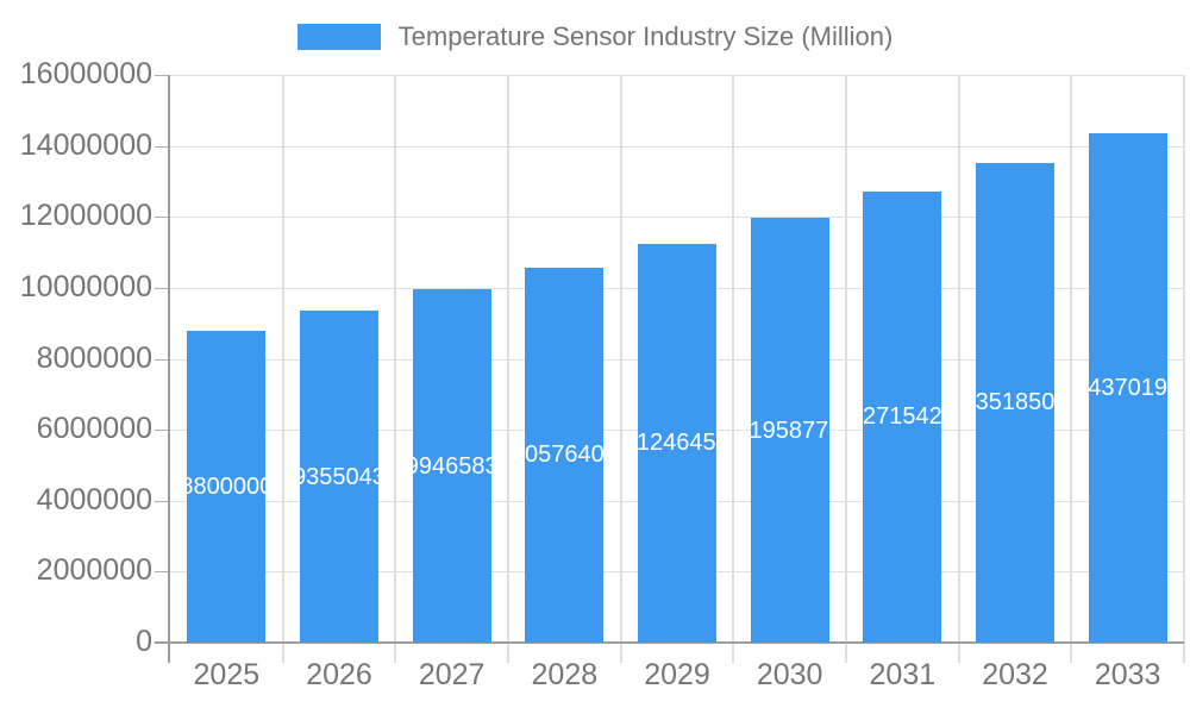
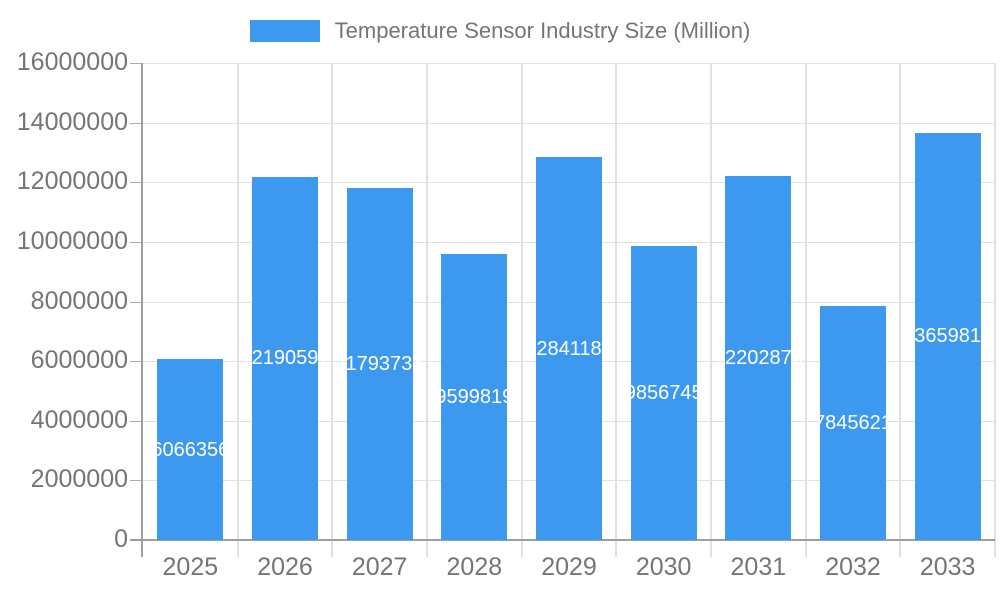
2025: 8800000 -> 6066356
2026: 9355043 -> 12190597
2027: 9946583 -> 11793735
2028: 10576404 -> 9599819
2029: 11246451 -> 12841180
2030: 11958772 -> 9856745
2031: 12715423 -> 12202873
2032: 13518506 -> 7845621
2033: 14370193 -> 13659819
